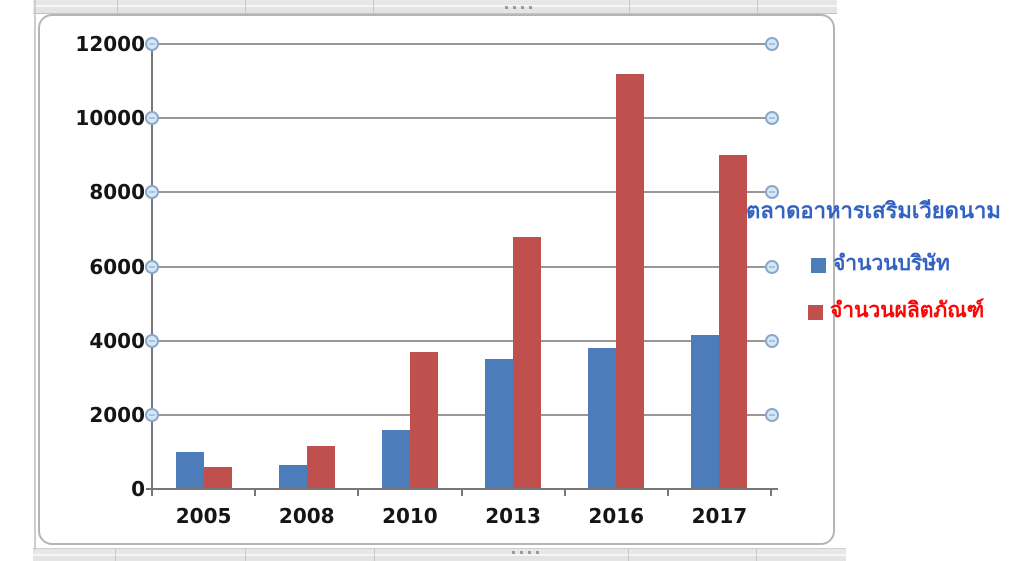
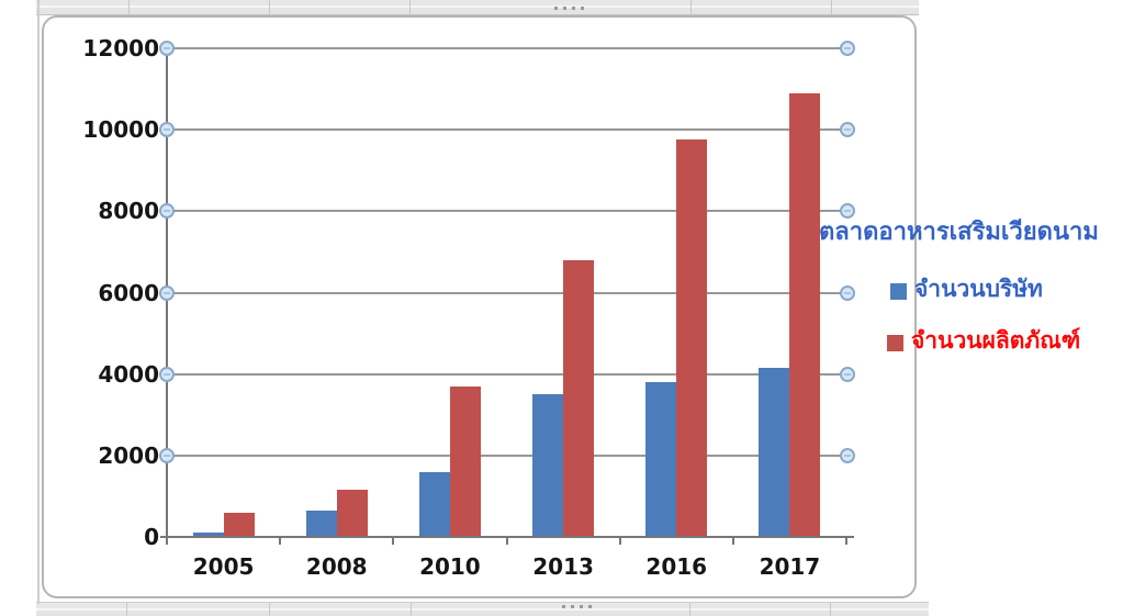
จำนวนบริษัท/2005: 1000 -> 100
จำนวนผลิตภัณฑ์/2016: 11200 -> 9800
จำนวนผลิตภัณฑ์/2017: 9000 -> 10900
